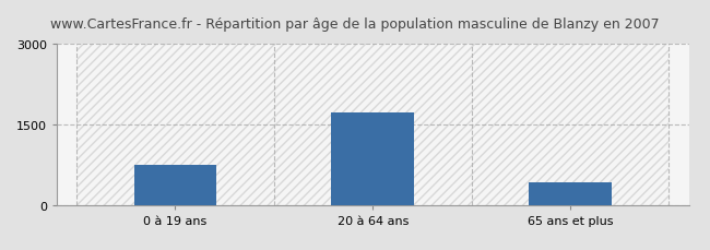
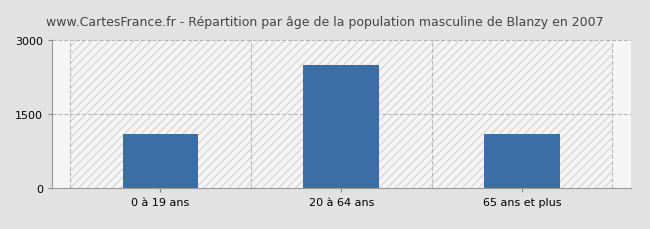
0 à 19 ans: 750 -> 1100
20 à 64 ans: 1720 -> 2500
65 ans et plus: 430 -> 1100
